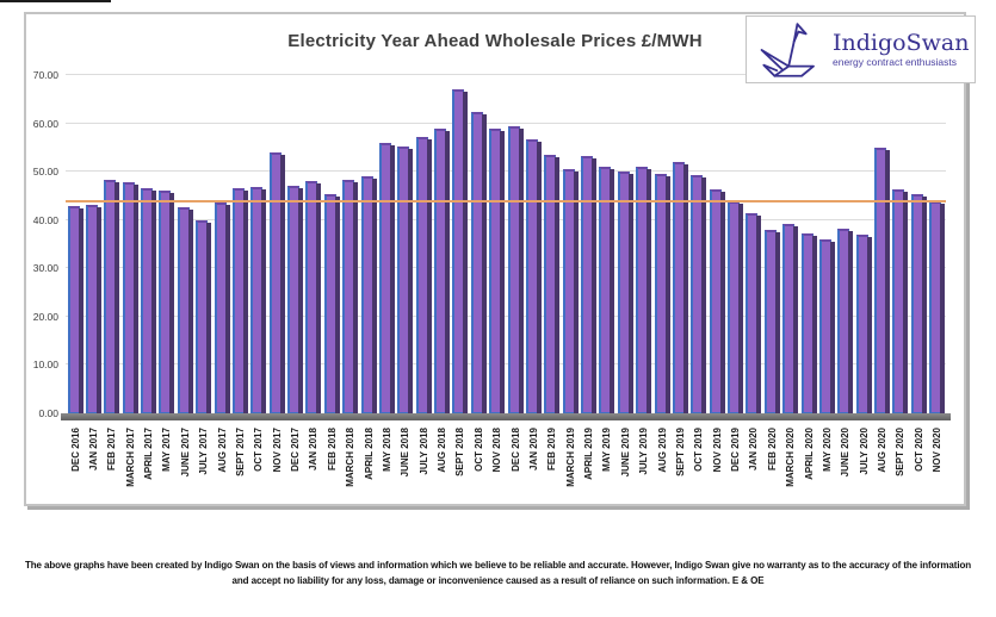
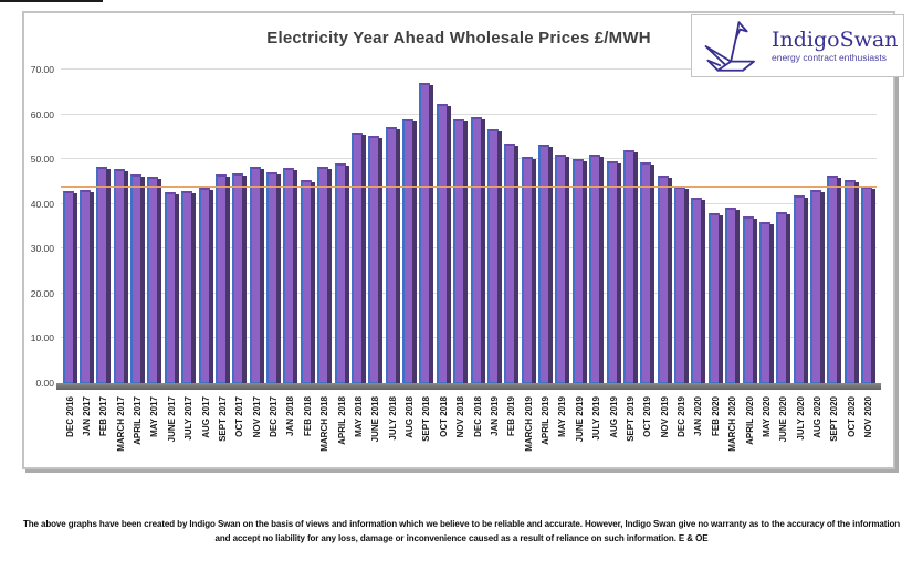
JULY 2017: 40 -> 43
NOV 2017: 54 -> 48
JULY 2020: 37 -> 42
AUG 2020: 55 -> 43
